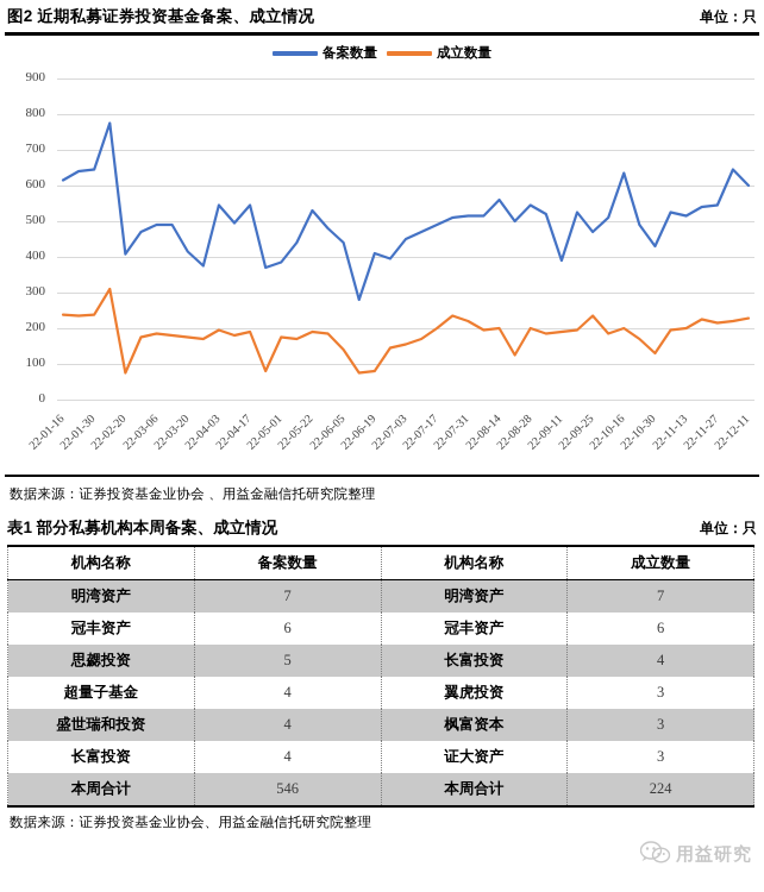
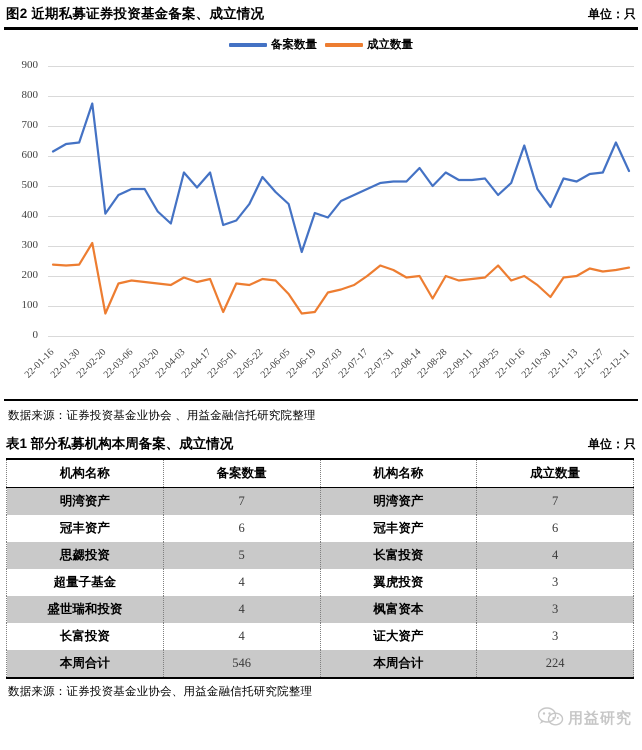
备案数量/22-09-11: 390 -> 520
备案数量/22-12-11: 600 -> 550
